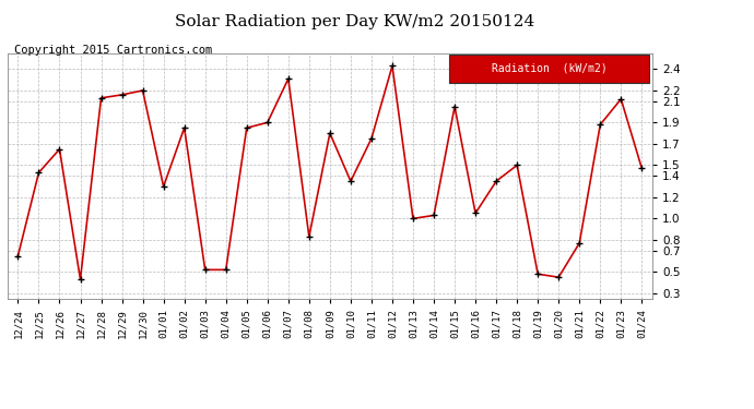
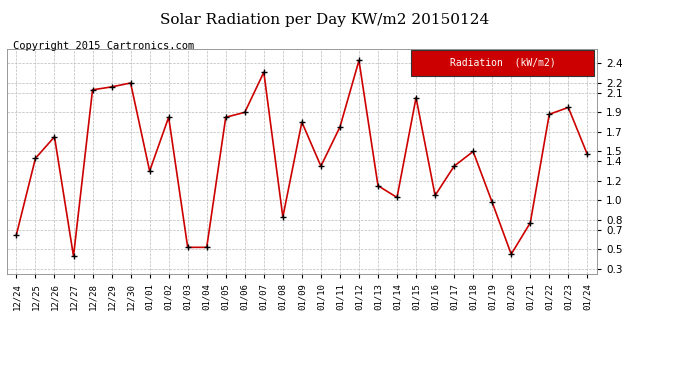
01/13: 1.00 -> 1.15
01/19: 0.48 -> 0.98
01/23: 2.12 -> 1.95
